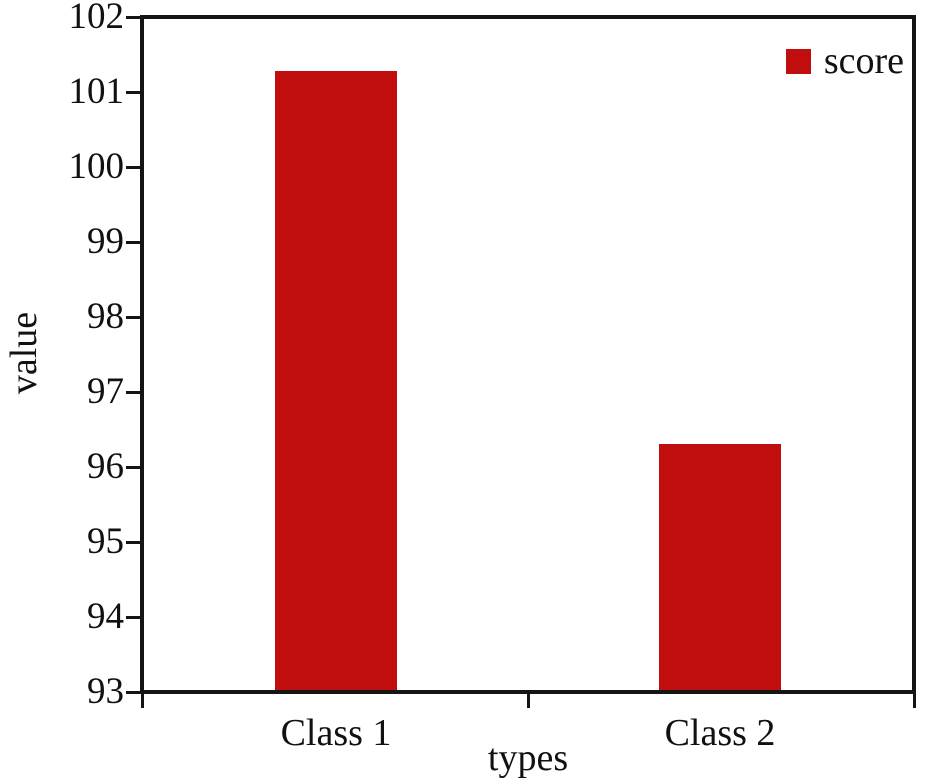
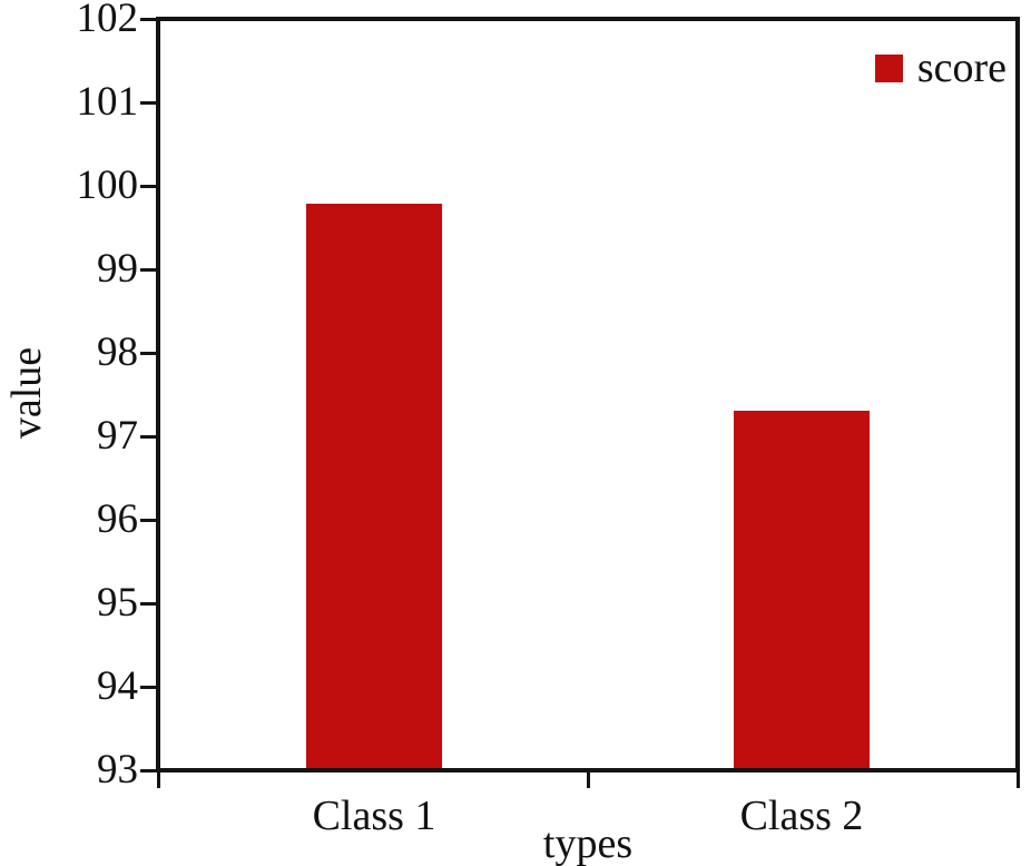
Class 1: 101.3 -> 99.8
Class 2: 96.3 -> 97.3
